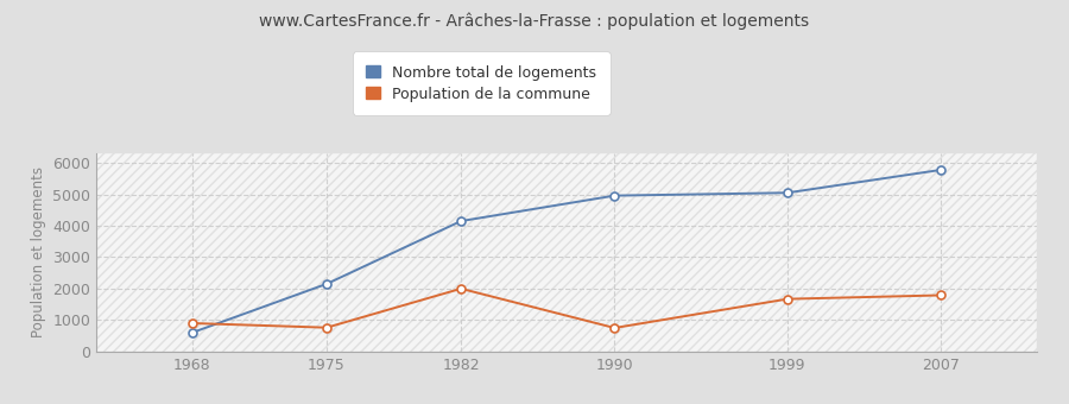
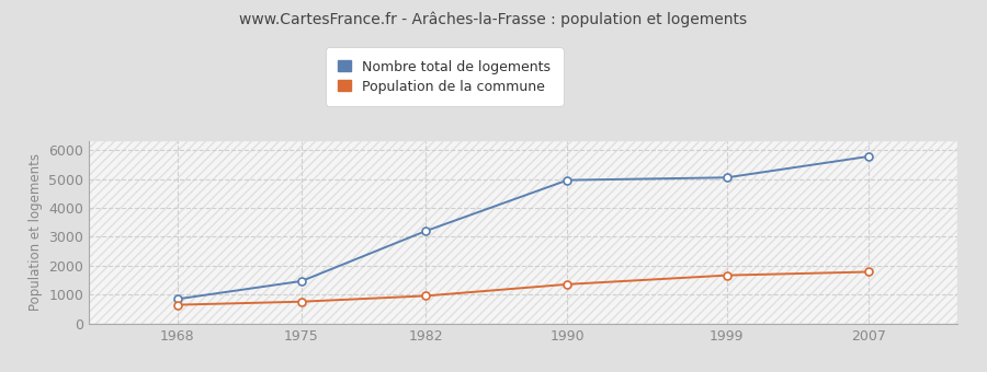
Nombre total de logements/1968: 600 -> 850
Population de la commune/1968: 900 -> 650
Nombre total de logements/1975: 2150 -> 1470
Nombre total de logements/1982: 4150 -> 3200
Population de la commune/1982: 2000 -> 960
Population de la commune/1990: 750 -> 1360
